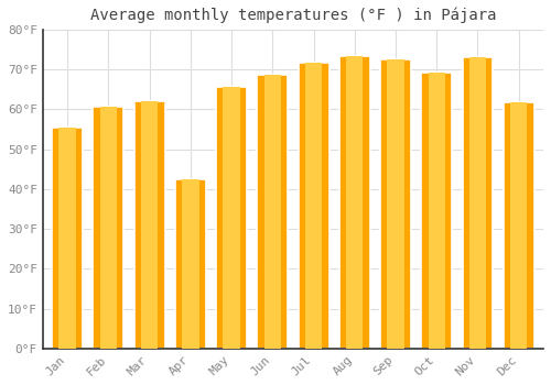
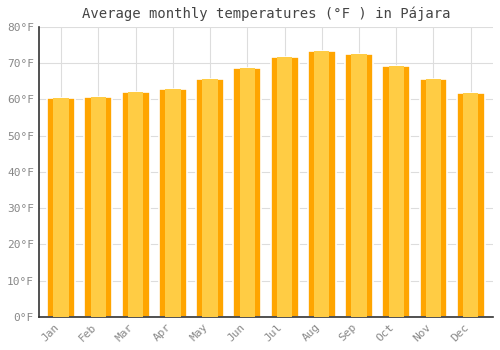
Jan: 55.5°F -> 60.3°F
Apr: 42.5°F -> 62.8°F
Nov: 73.0°F -> 65.7°F
